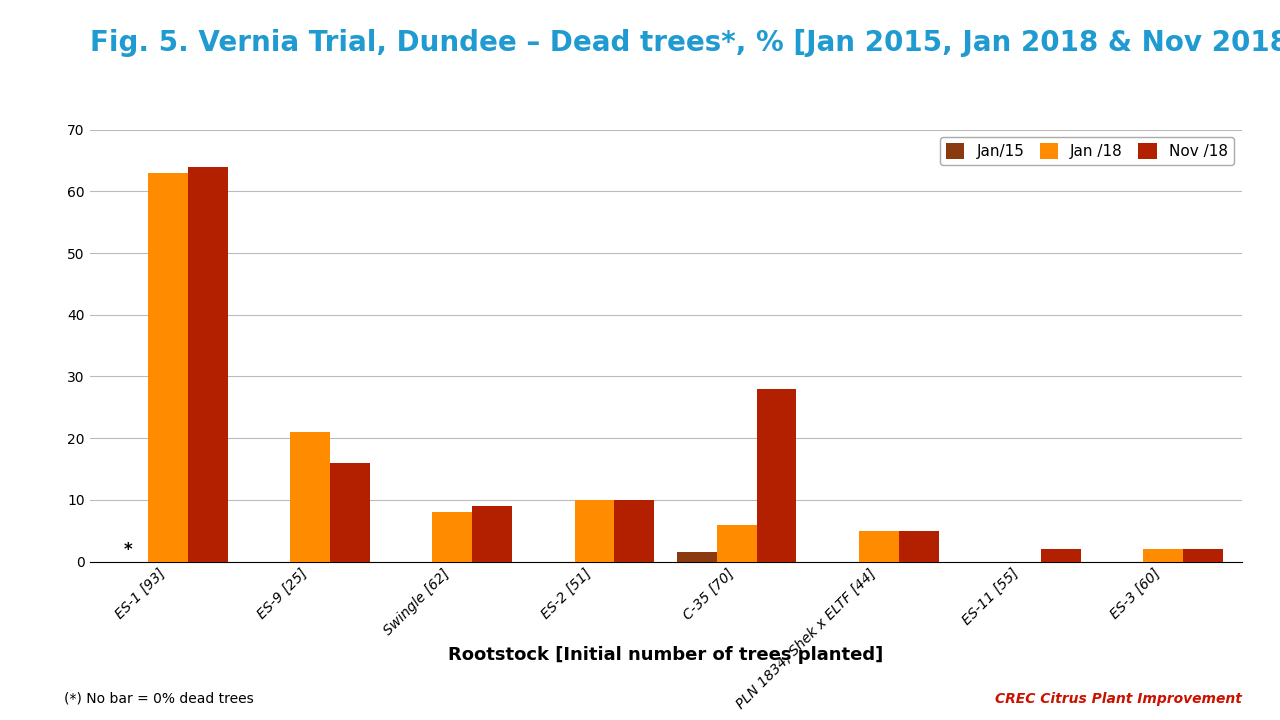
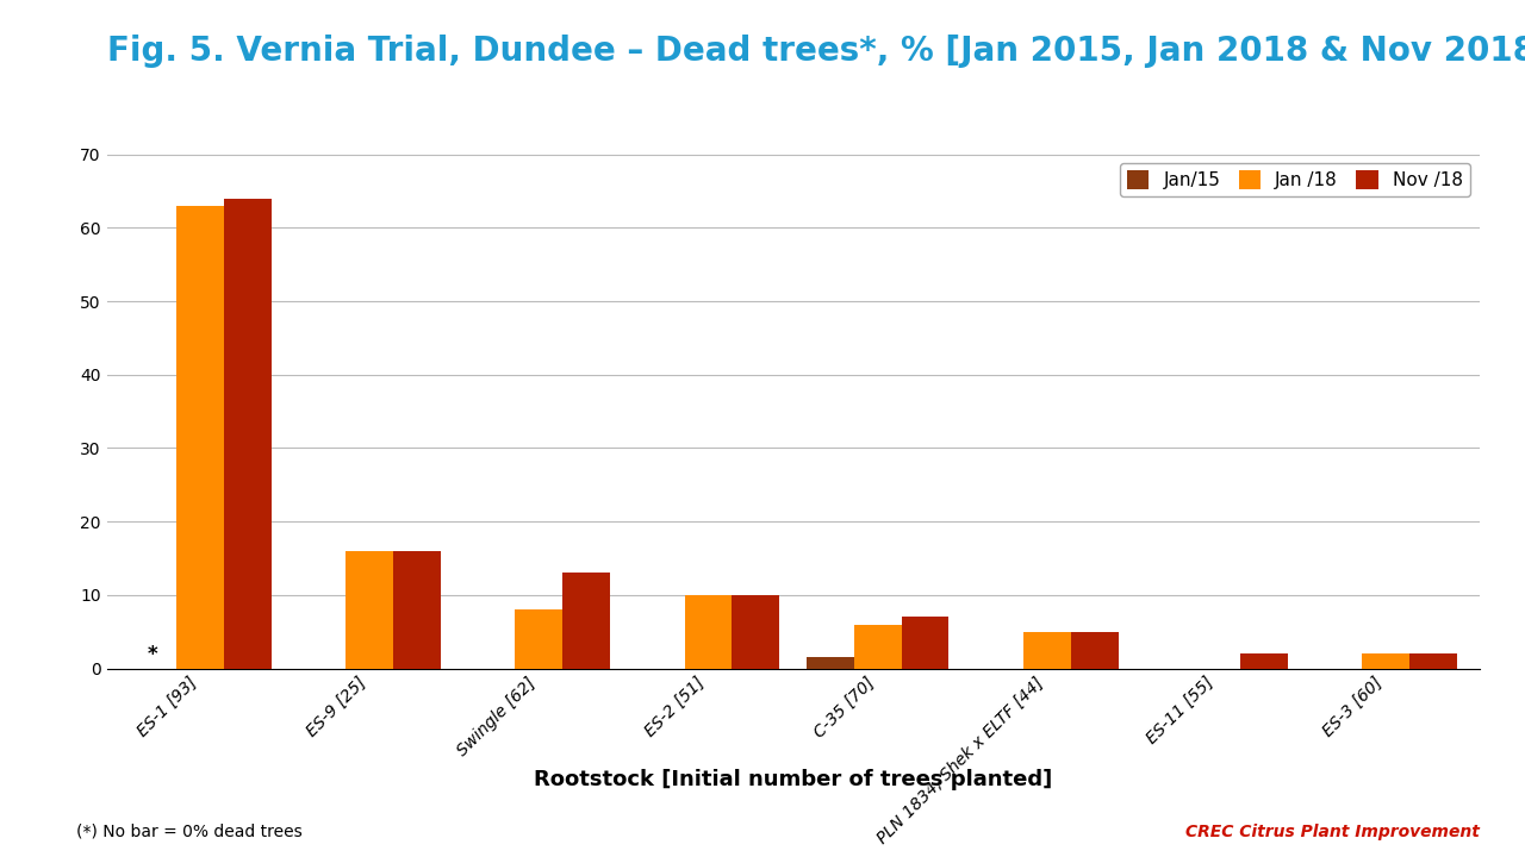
Jan /18/ES-9 [25]: 21 -> 16
Nov /18/Swingle [62]: 9 -> 13
Nov /18/C-35 [70]: 28 -> 7
